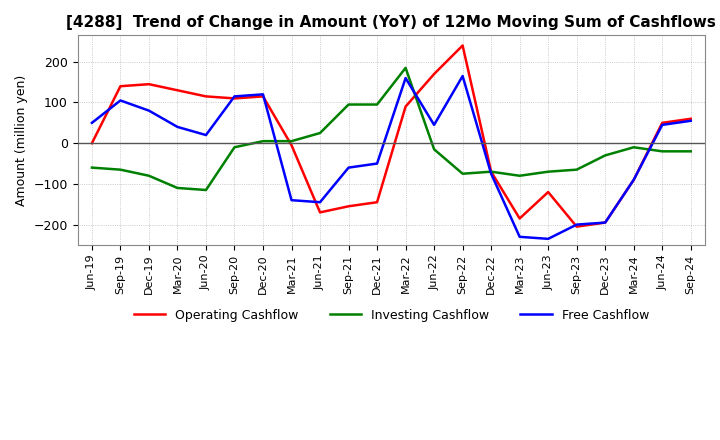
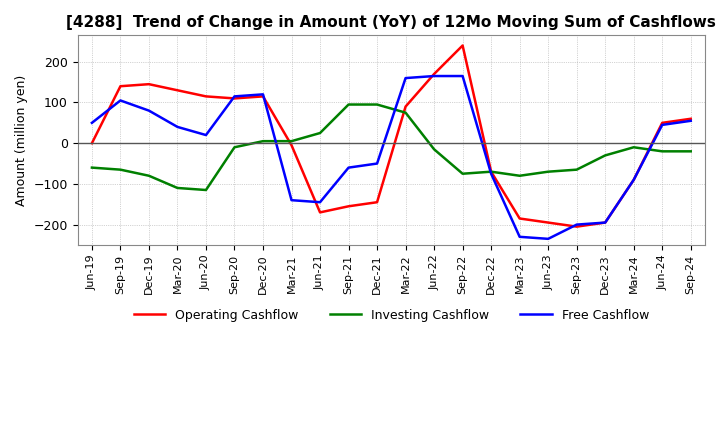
Investing Cashflow/Mar-22: 185 -> 75
Free Cashflow/Jun-22: 45 -> 165
Operating Cashflow/Jun-23: -120 -> -195
